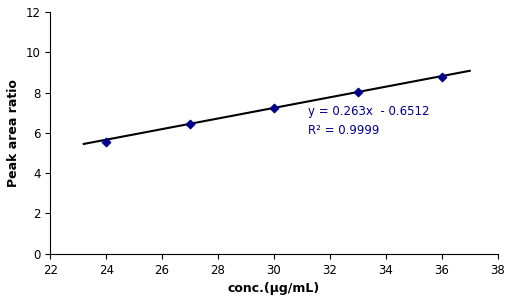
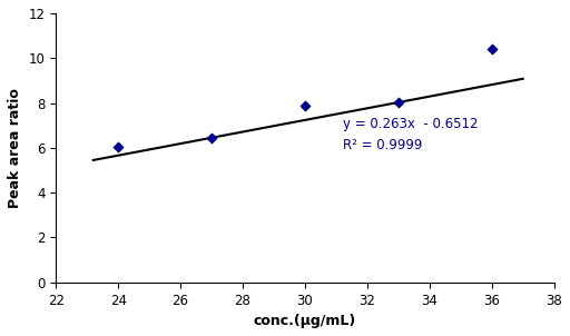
24: 5.57 -> 6.05
30: 7.25 -> 7.90
36: 8.79 -> 10.40
